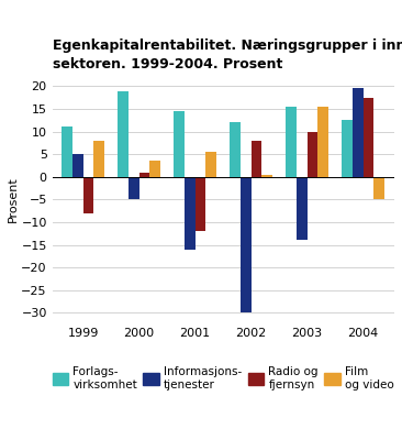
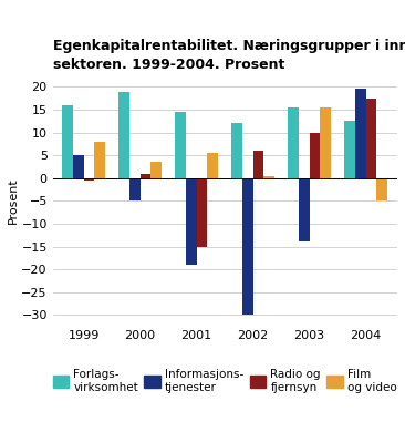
Forlags- virksomhet/1999: 11.0 -> 16.0
Radio og fjernsyn/1999: -8.0 -> -0.5
Informasjons- tjenester/2001: -16.0 -> -19.0
Radio og fjernsyn/2001: -12.0 -> -15.0
Radio og fjernsyn/2002: 8.0 -> 6.0
